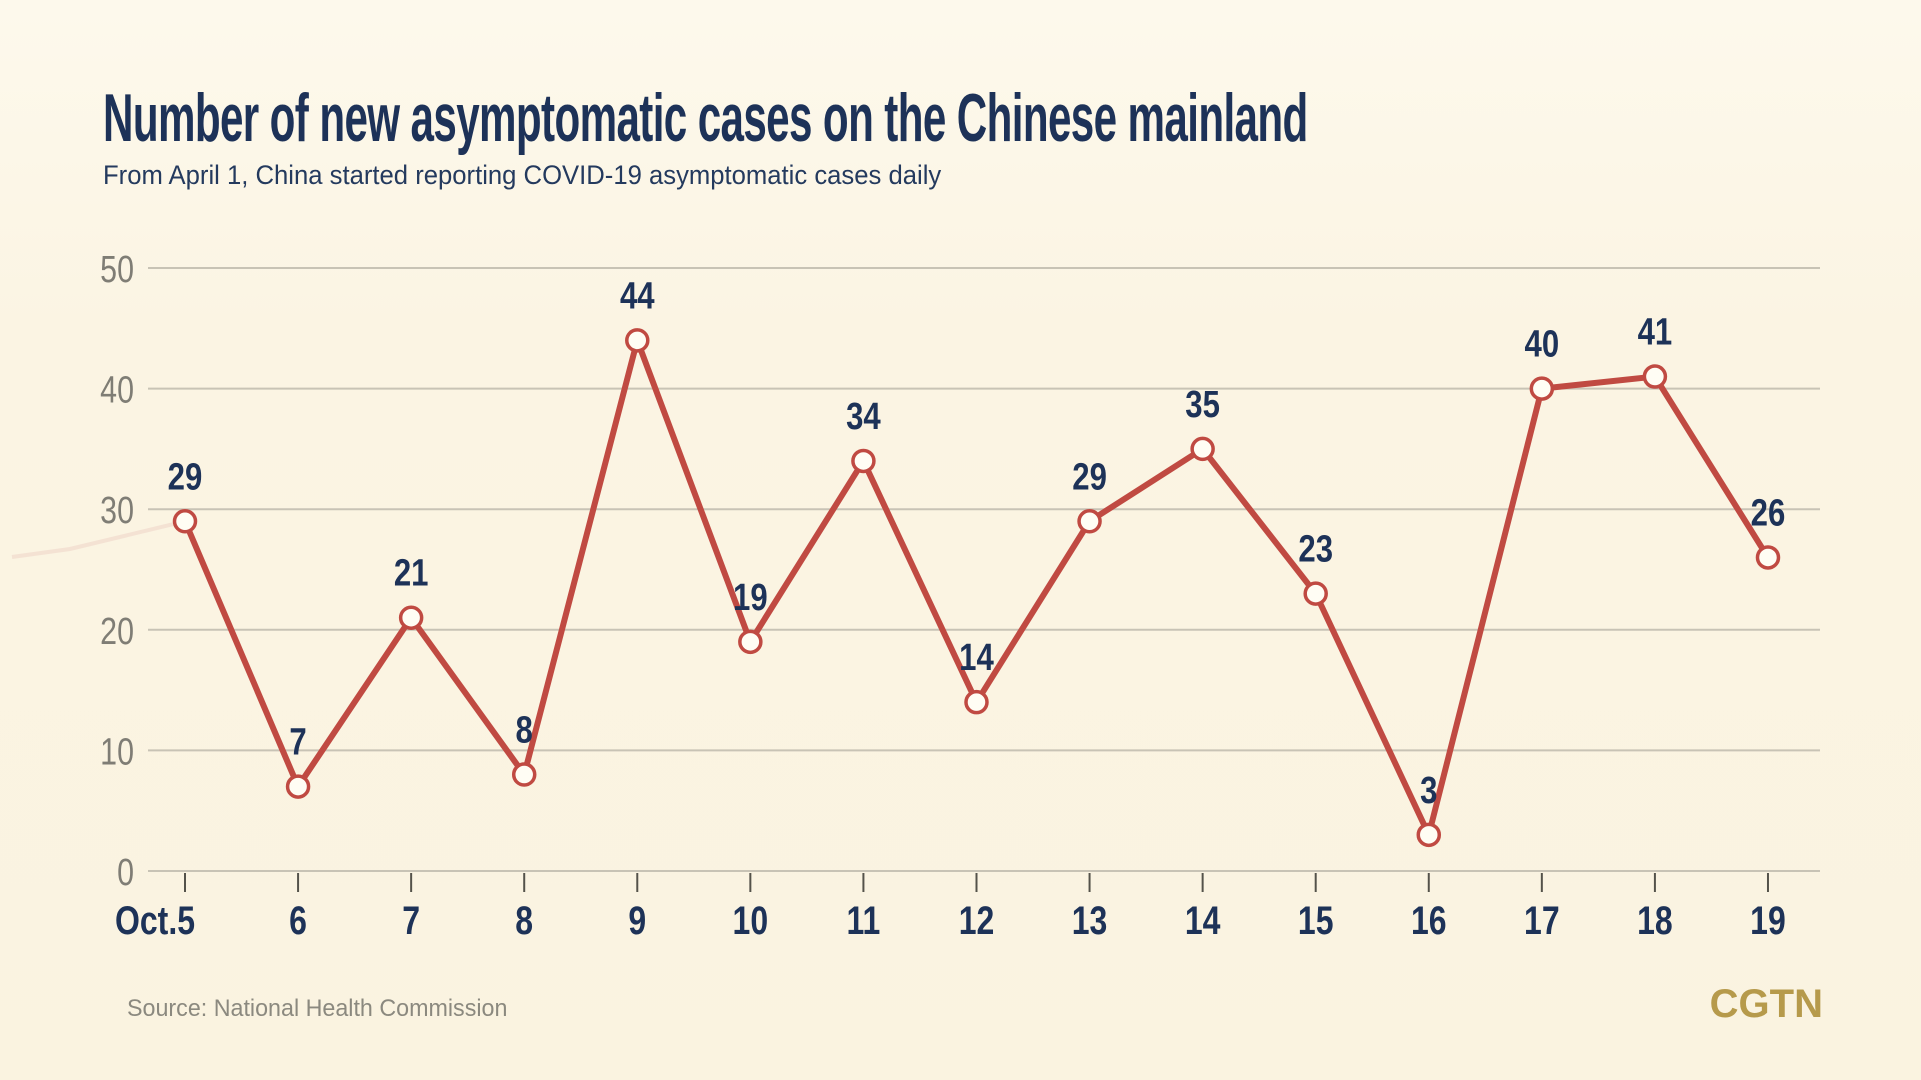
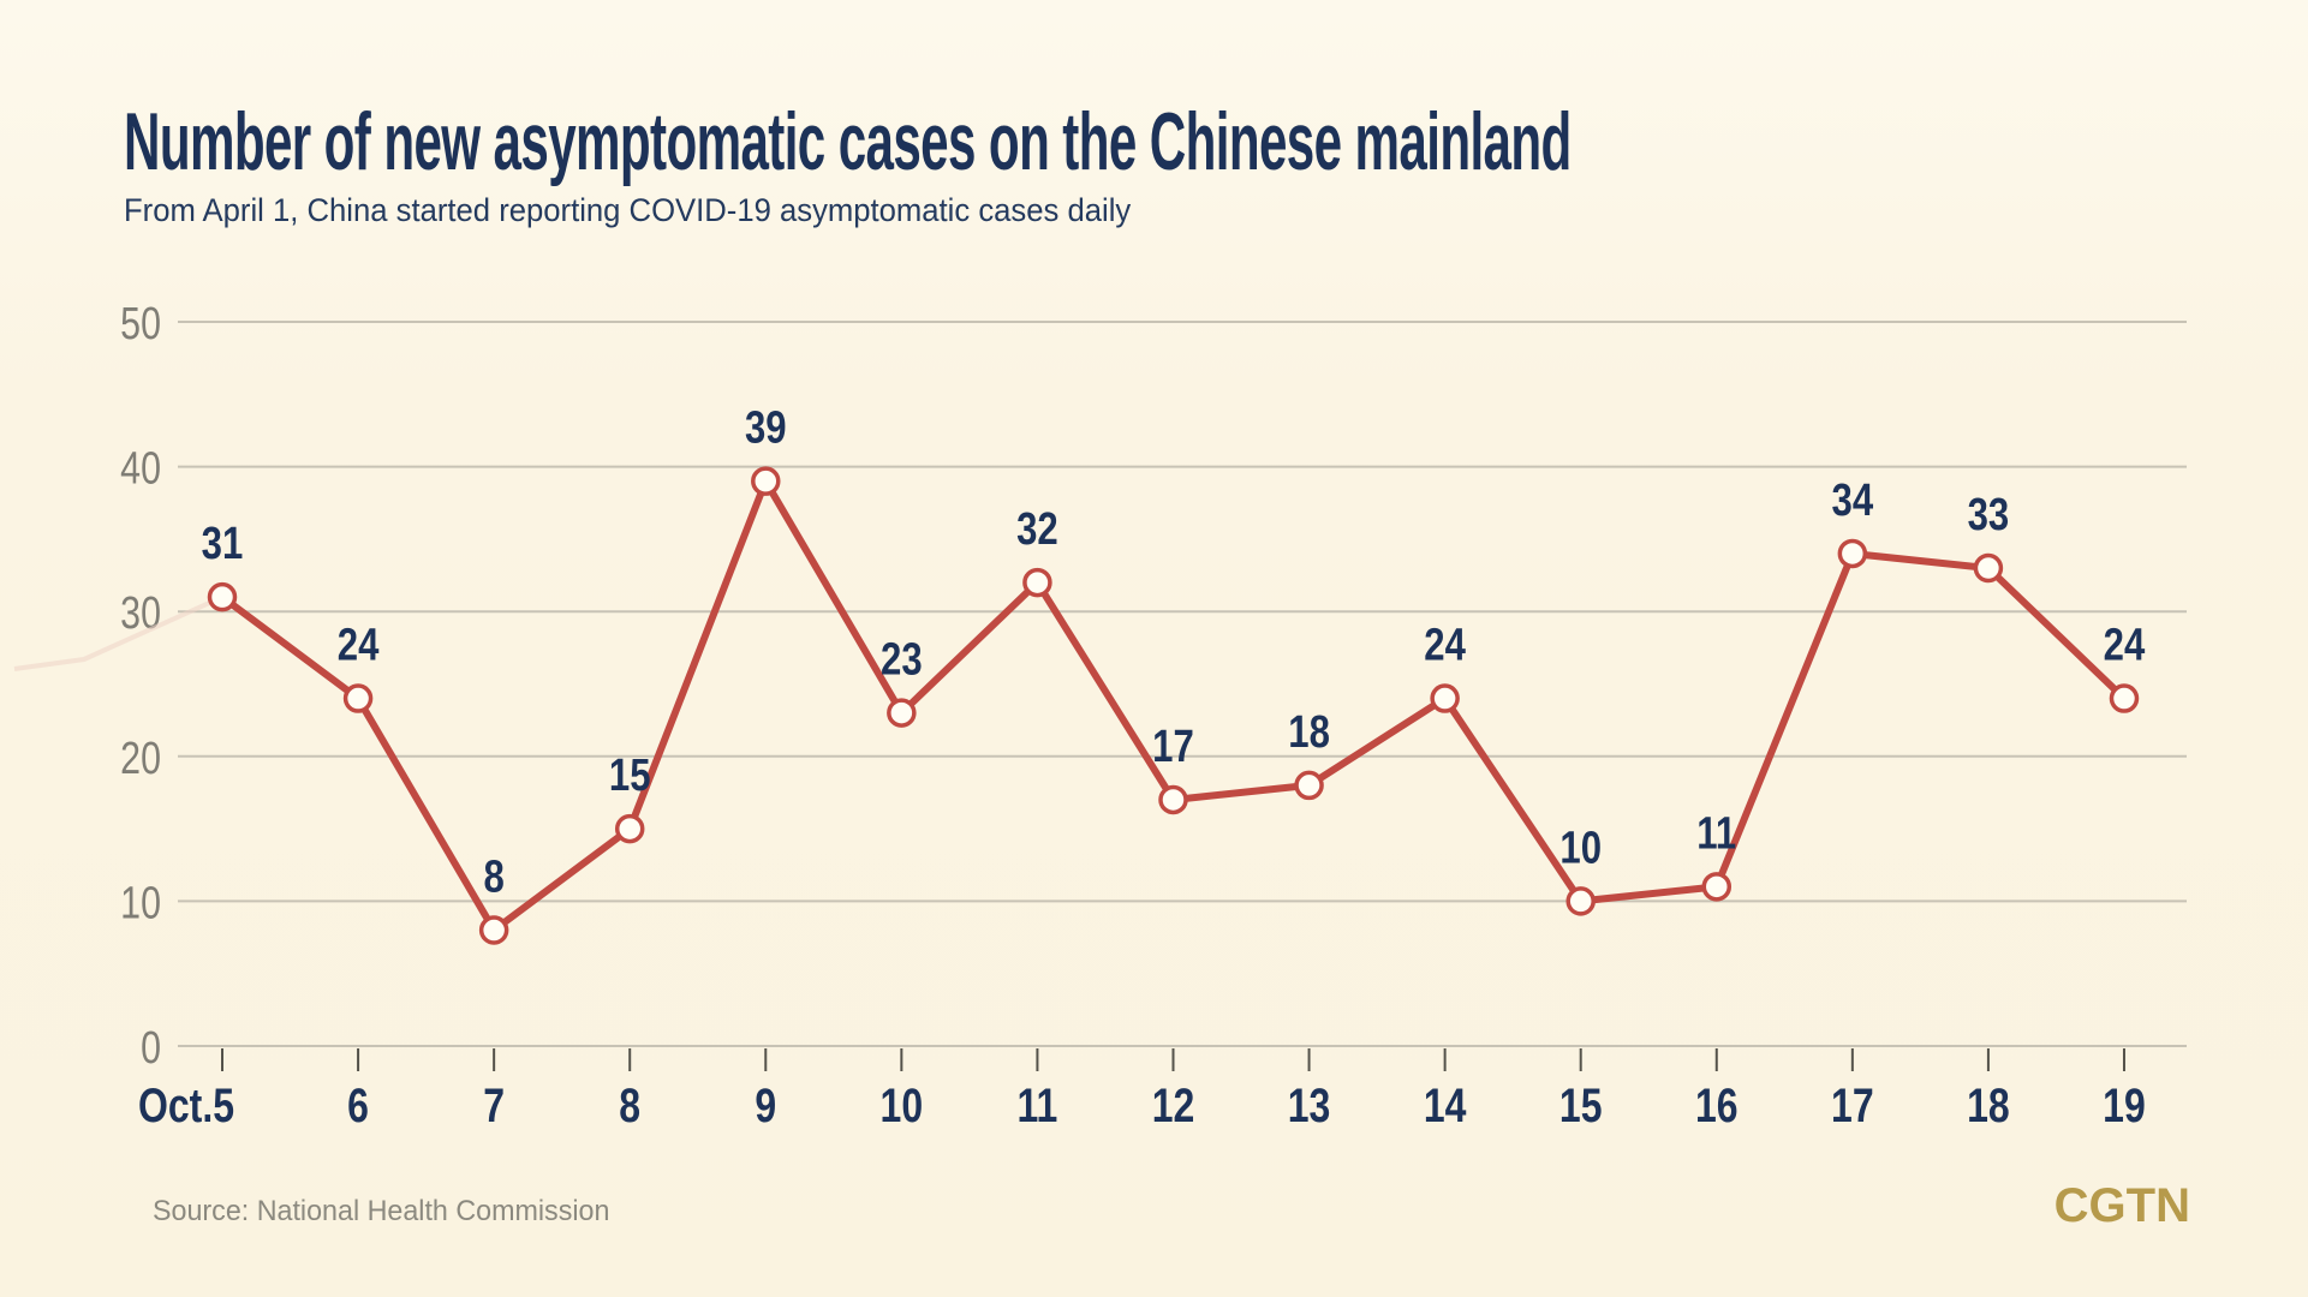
Oct.5: 29 -> 31
6: 7 -> 24
7: 21 -> 8
8: 8 -> 15
9: 44 -> 39
10: 19 -> 23
11: 34 -> 32
12: 14 -> 17
13: 29 -> 18
14: 35 -> 24
15: 23 -> 10
16: 3 -> 11
17: 40 -> 34
18: 41 -> 33
19: 26 -> 24
